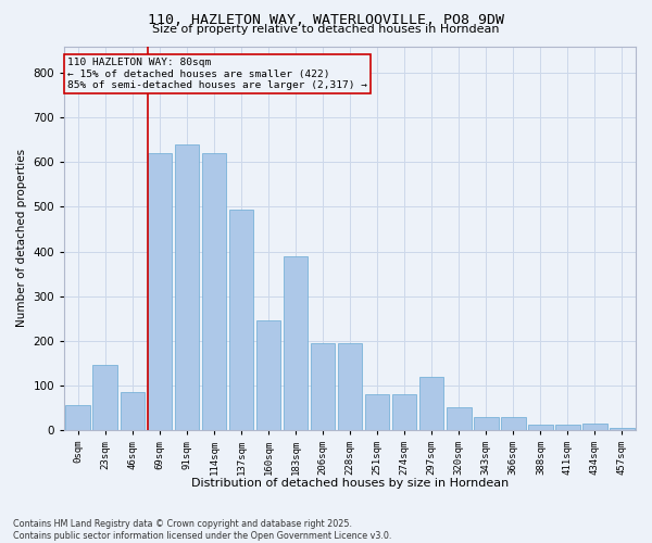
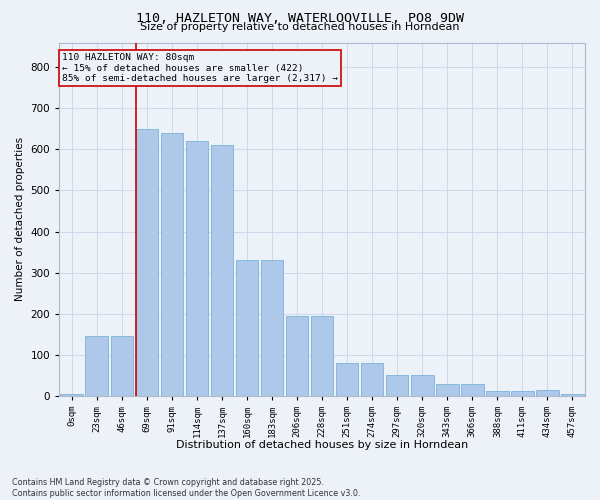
0sqm: 55 -> 5
46sqm: 85 -> 145
69sqm: 620 -> 650
137sqm: 495 -> 610
160sqm: 245 -> 330
183sqm: 390 -> 330
297sqm: 120 -> 50
